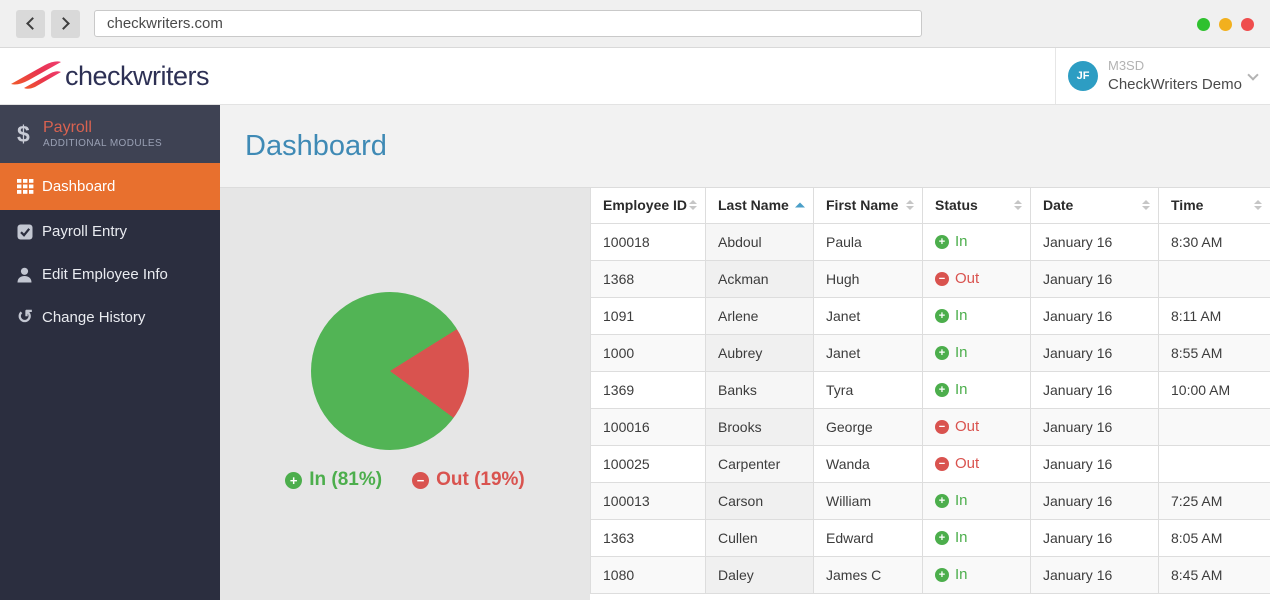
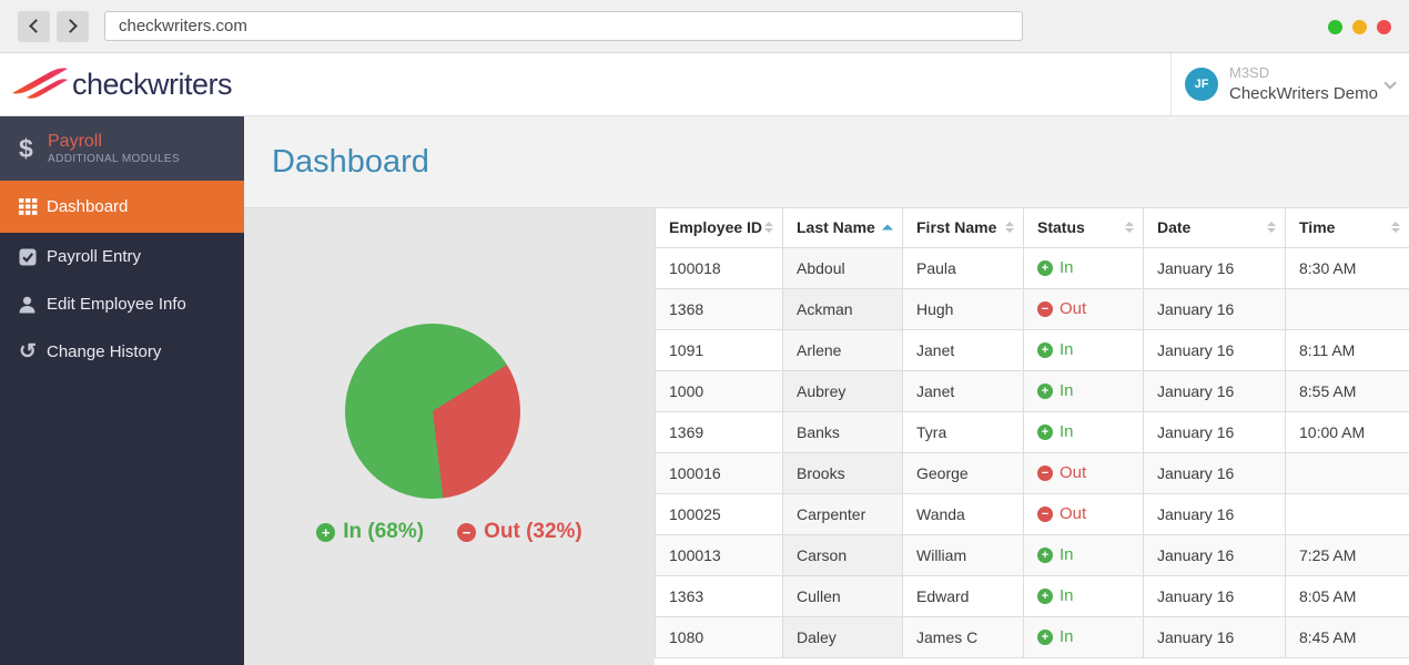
In: 81% -> 68%
Out: 19% -> 32%
